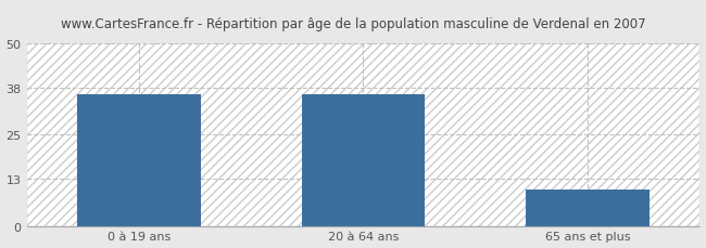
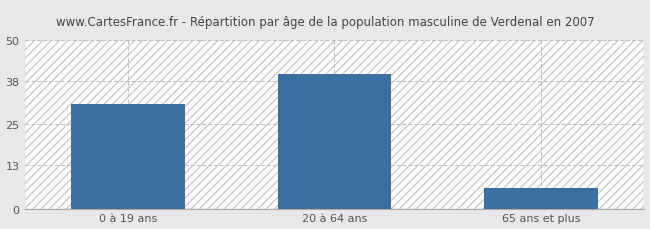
0 à 19 ans: 36 -> 31
20 à 64 ans: 36 -> 40
65 ans et plus: 10 -> 6
